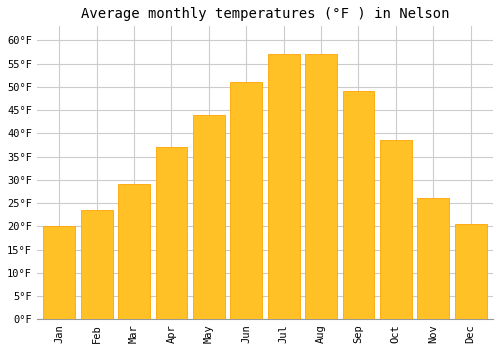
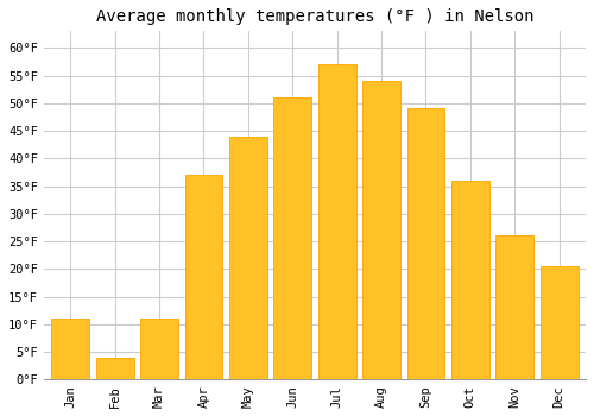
Jan: 20.0°F -> 11.0°F
Feb: 23.5°F -> 4.0°F
Mar: 29.0°F -> 11.0°F
Aug: 57.0°F -> 54.0°F
Oct: 38.5°F -> 36.0°F
